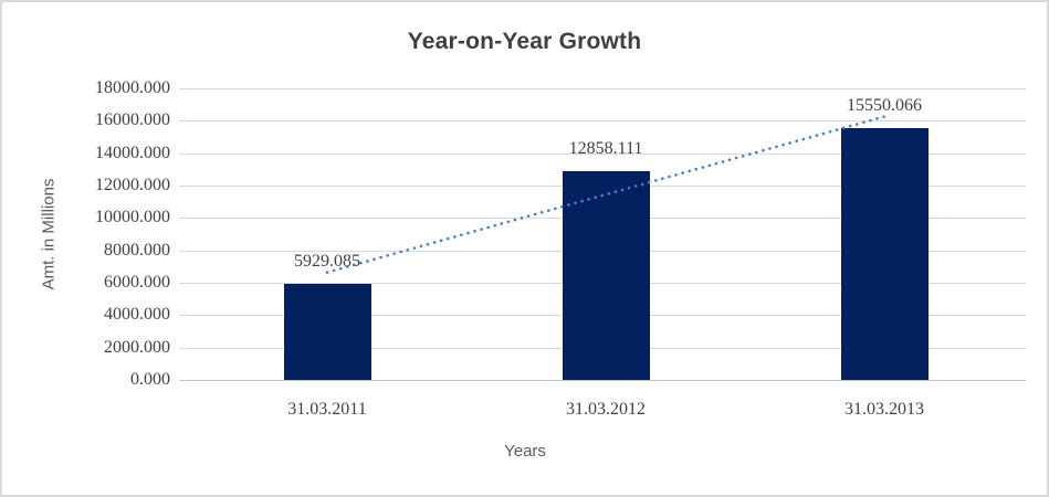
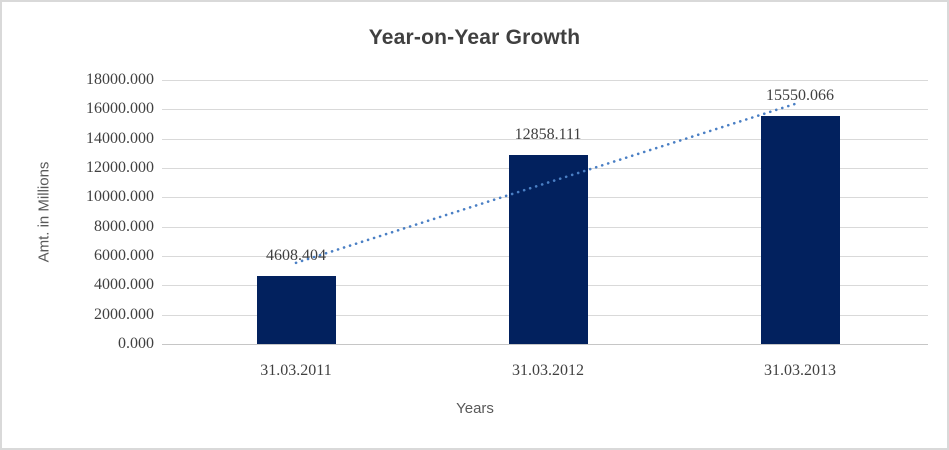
31.03.2011: 5929.085 -> 4608.404
